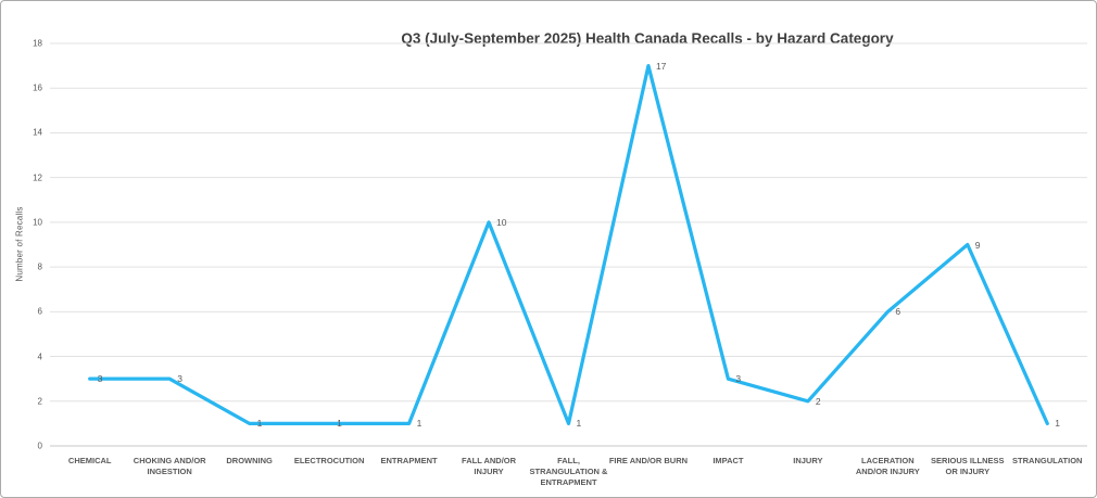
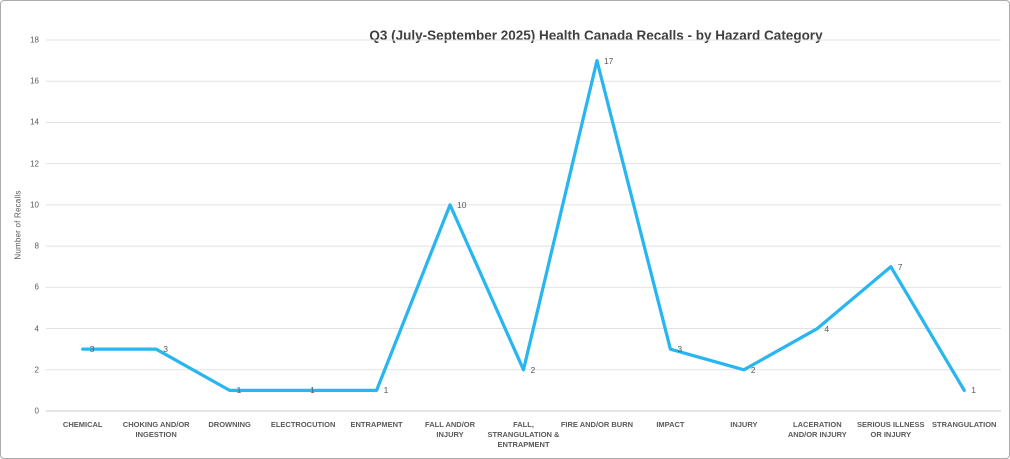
FALL, STRANGULATION & ENTRAPMENT: 1 -> 2
LACERATION AND/OR INJURY: 6 -> 4
SERIOUS ILLNESS OR INJURY: 9 -> 7
